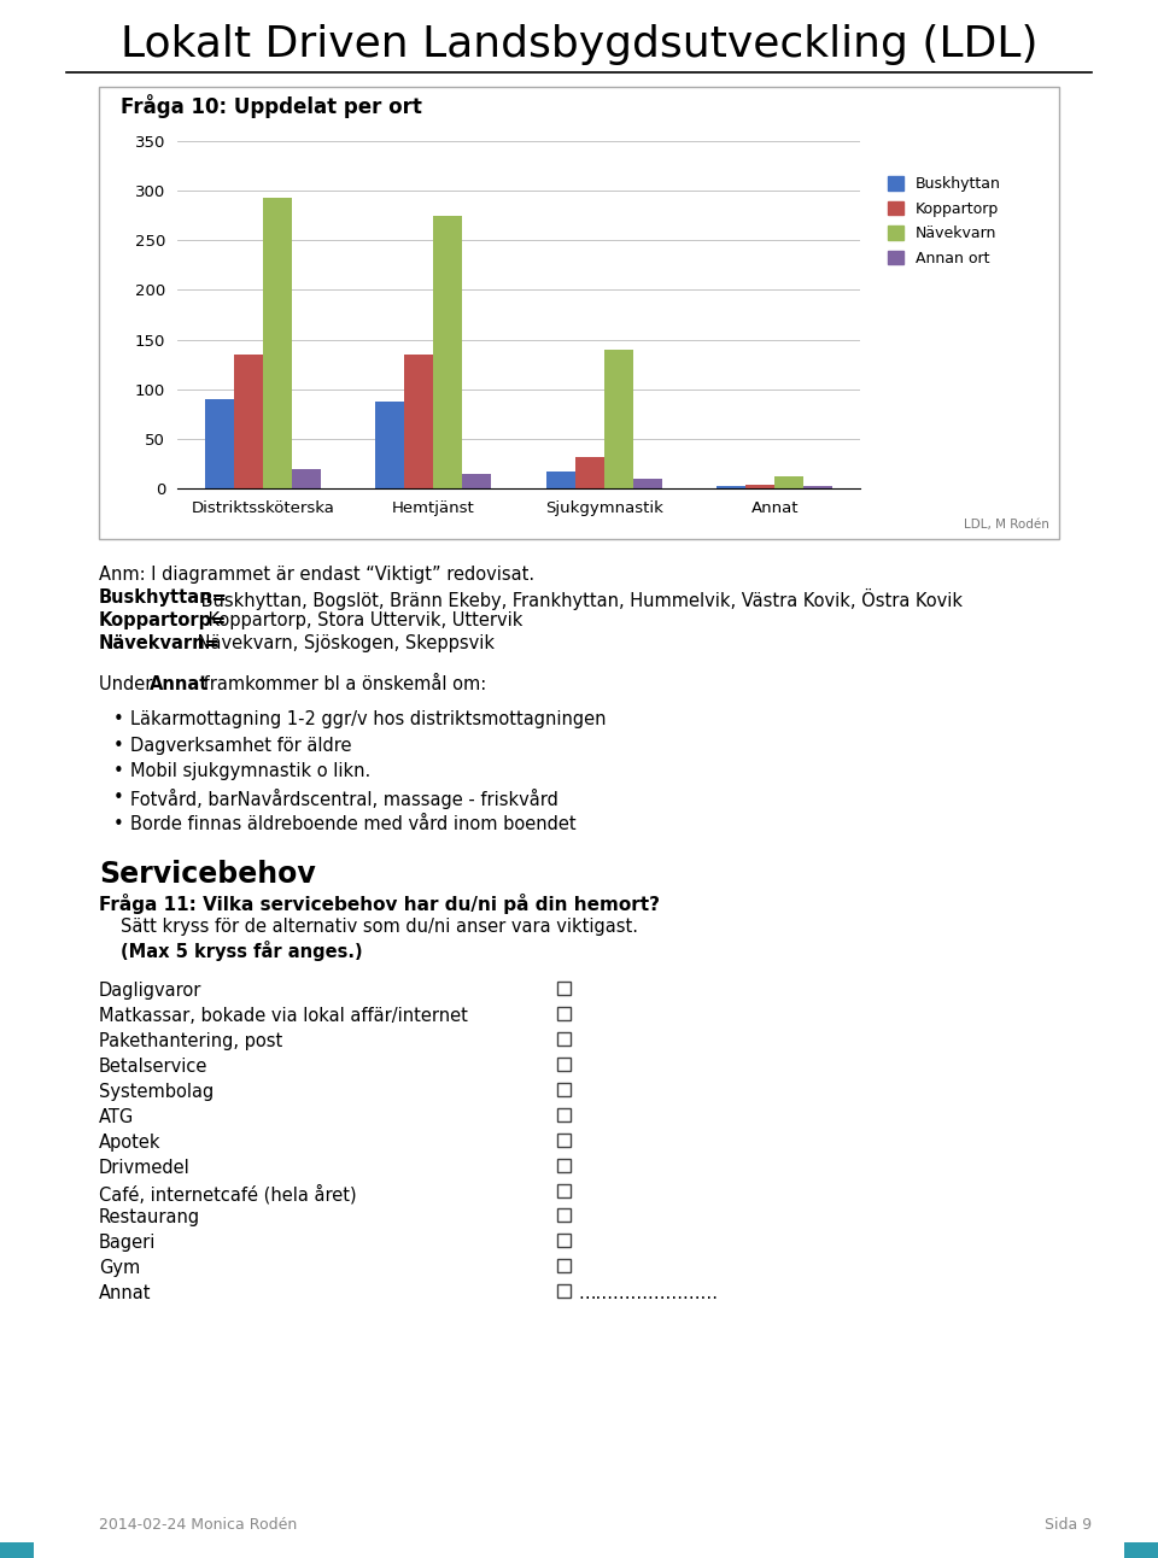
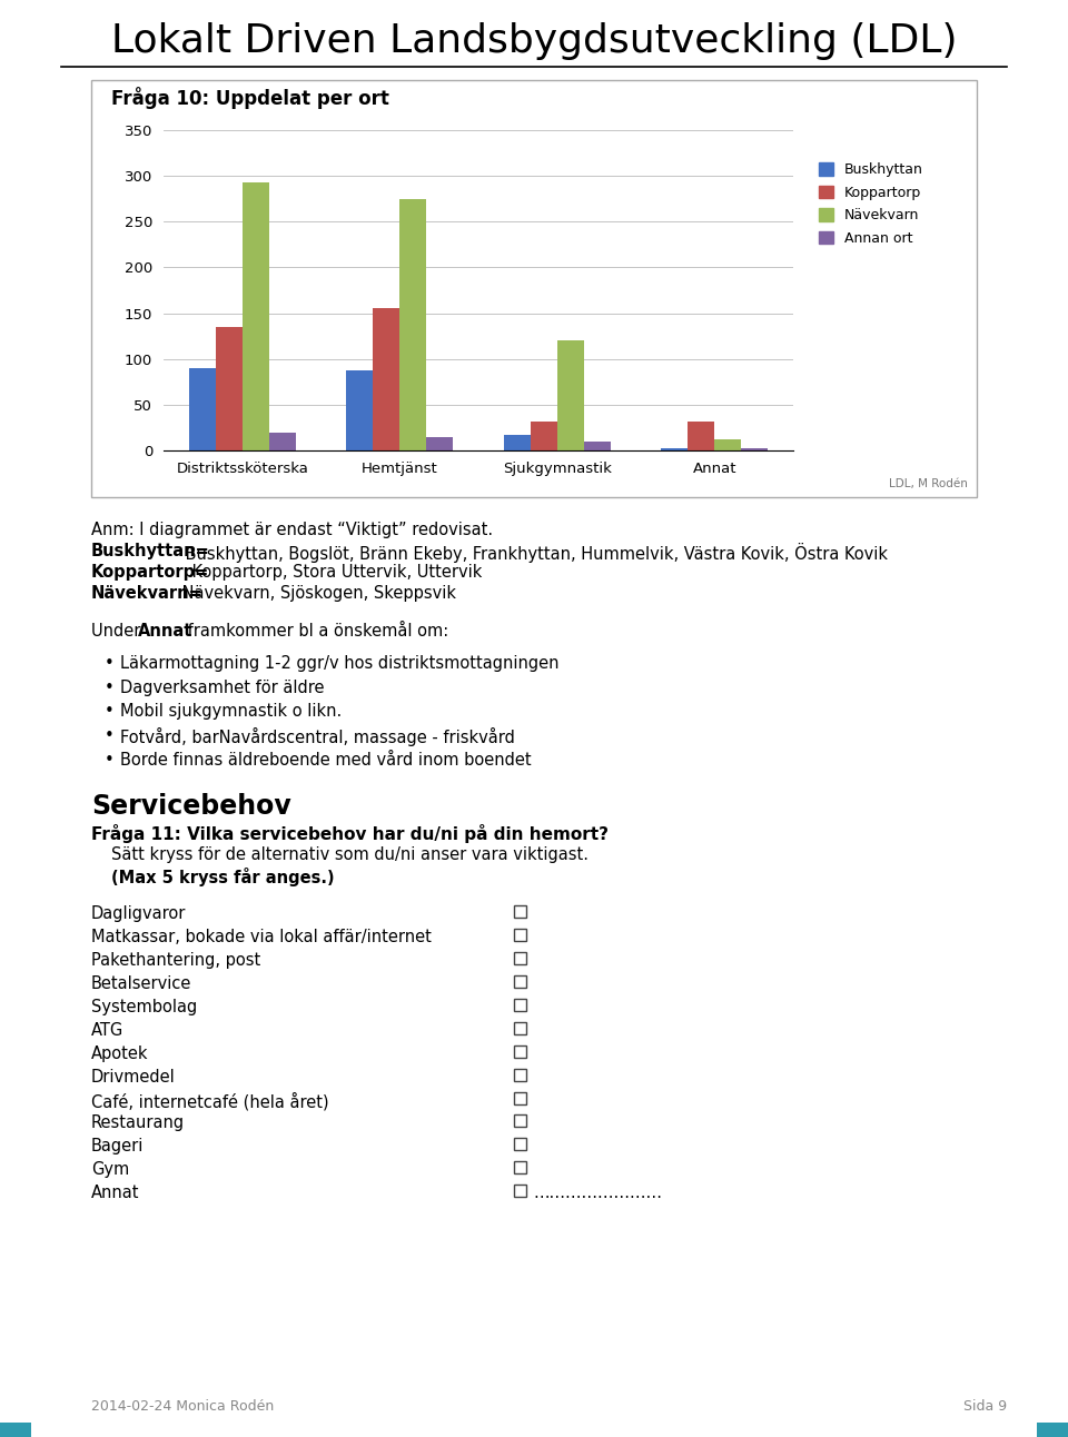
Koppartorp/Hemtjänst: 135 -> 156
Nävekvarn/Sjukgymnastik: 140 -> 120
Koppartorp/Annat: 4 -> 32
